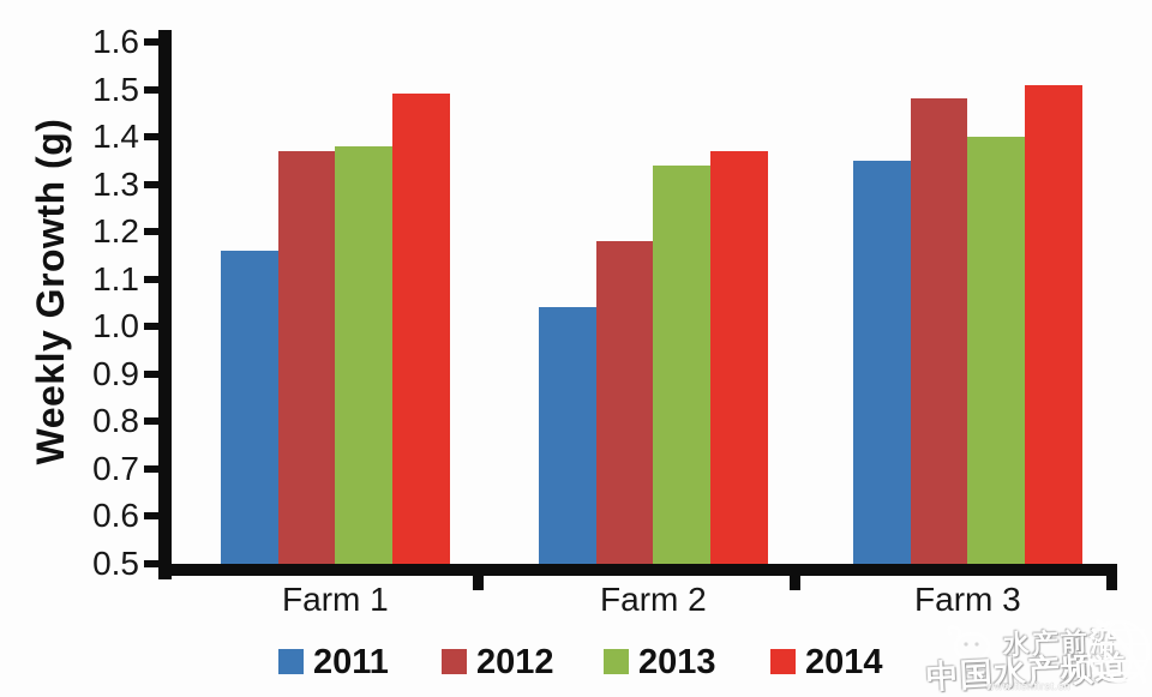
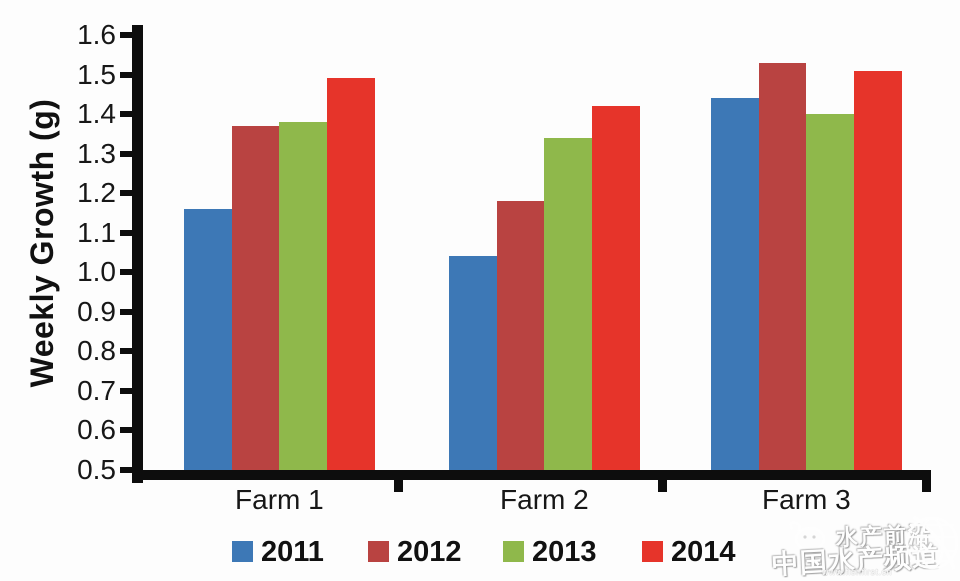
2014/Farm 2: 1.37 -> 1.42
2011/Farm 3: 1.35 -> 1.44
2012/Farm 3: 1.48 -> 1.53
